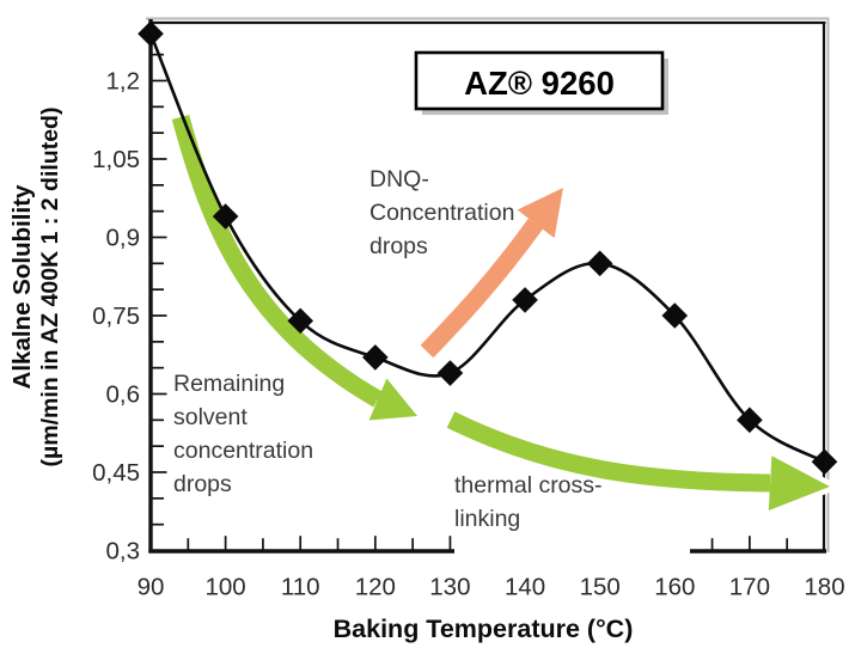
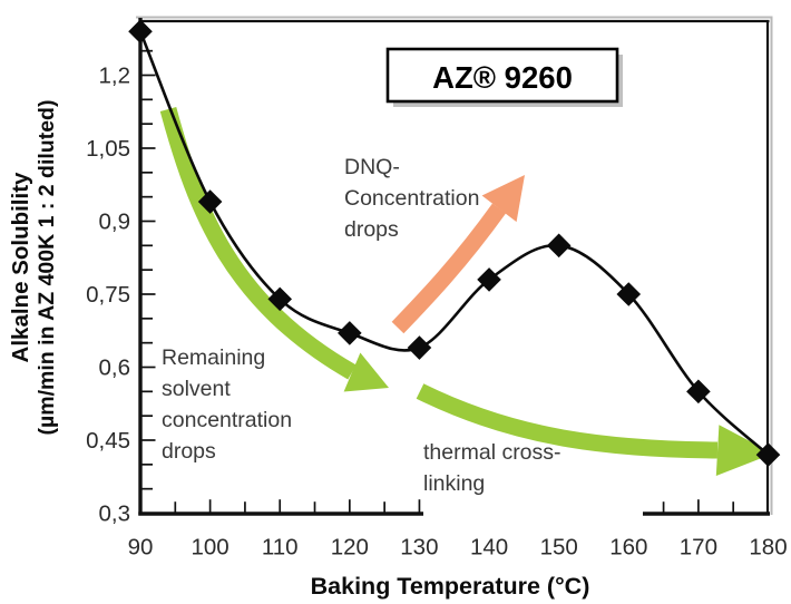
180: 0,47 -> 0,42
